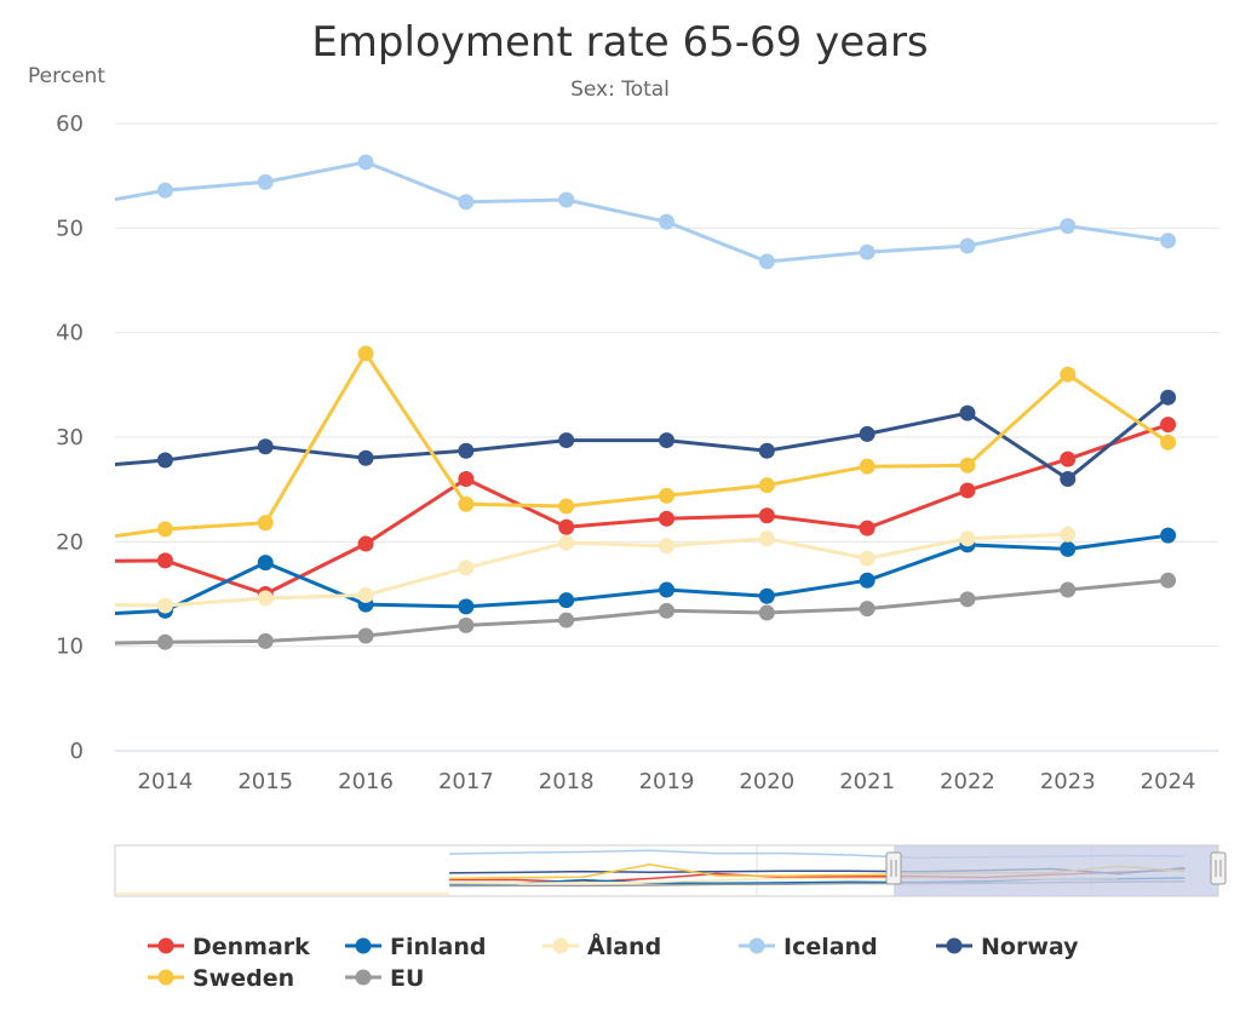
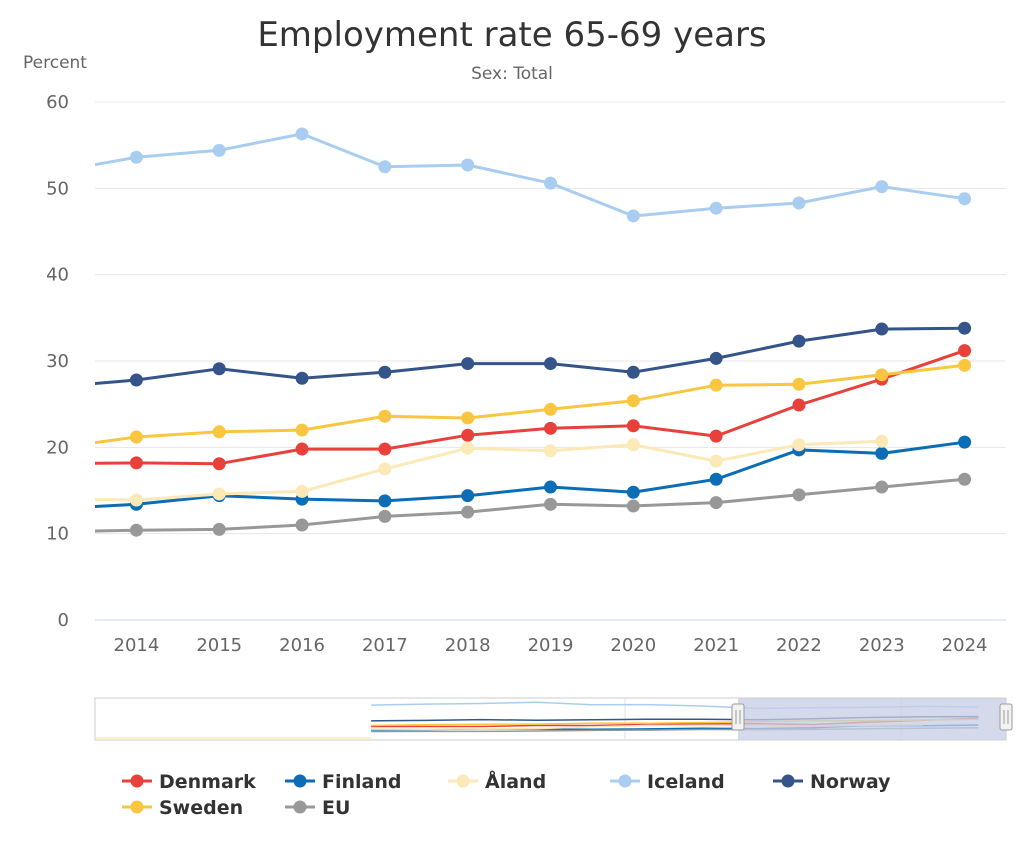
Denmark/2015: 15 -> 18
Finland/2015: 18 -> 14
Sweden/2016: 38 -> 22
Denmark/2017: 26 -> 20
Norway/2023: 26 -> 34
Sweden/2023: 36 -> 28
